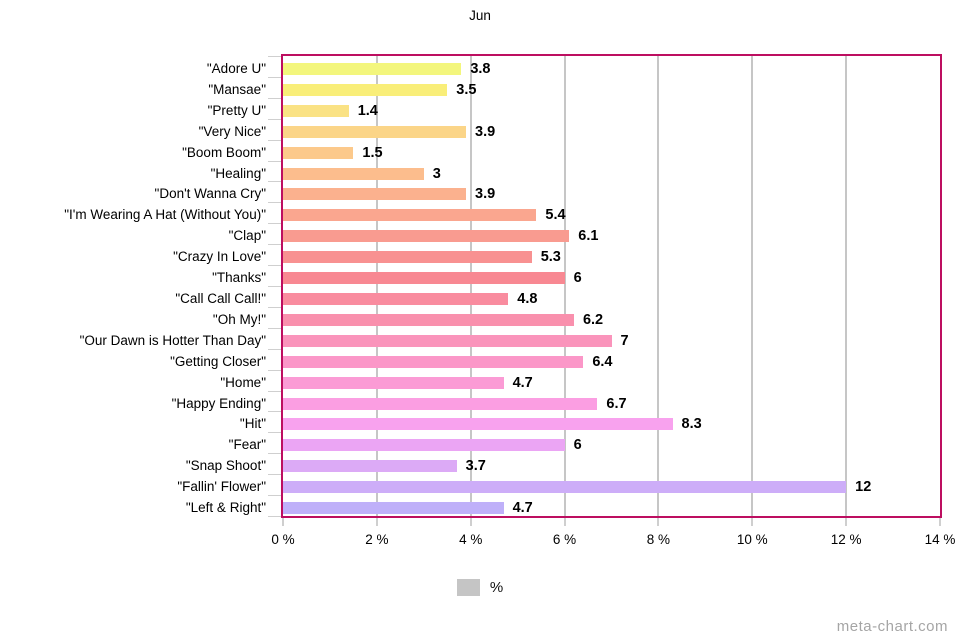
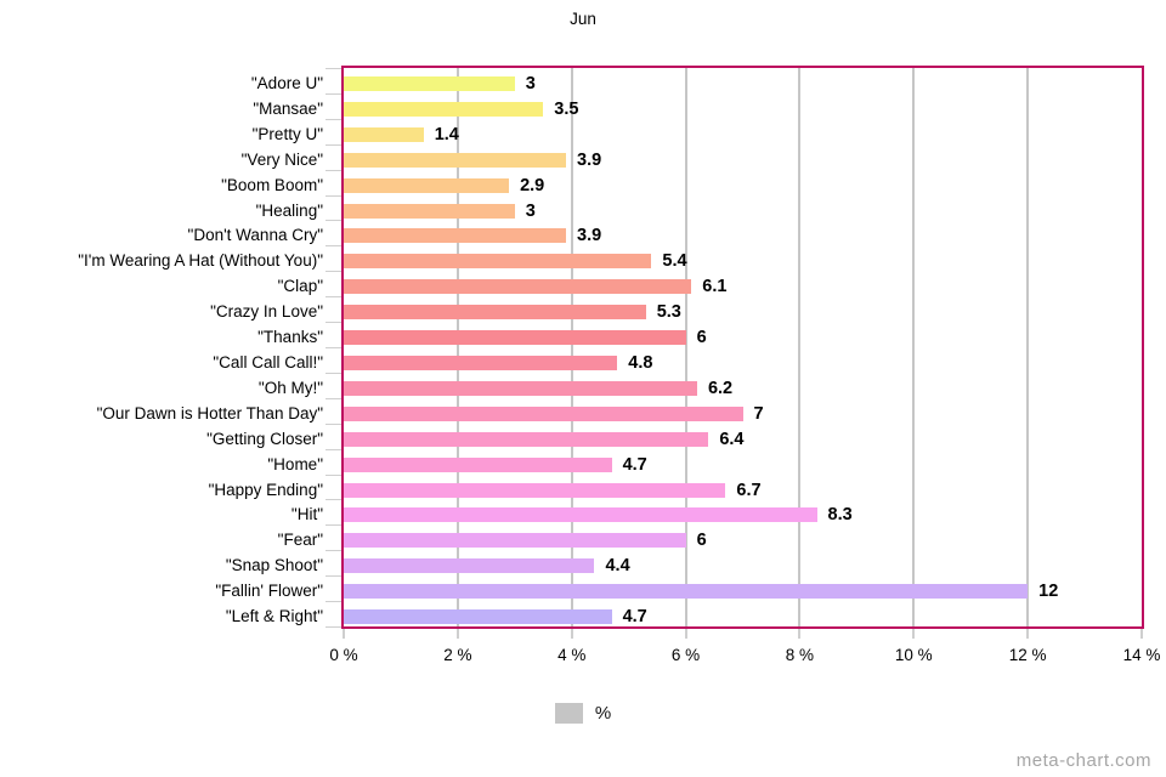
"Adore U": 3.8 -> 3
"Boom Boom": 1.5 -> 2.9
"Snap Shoot": 3.7 -> 4.4
